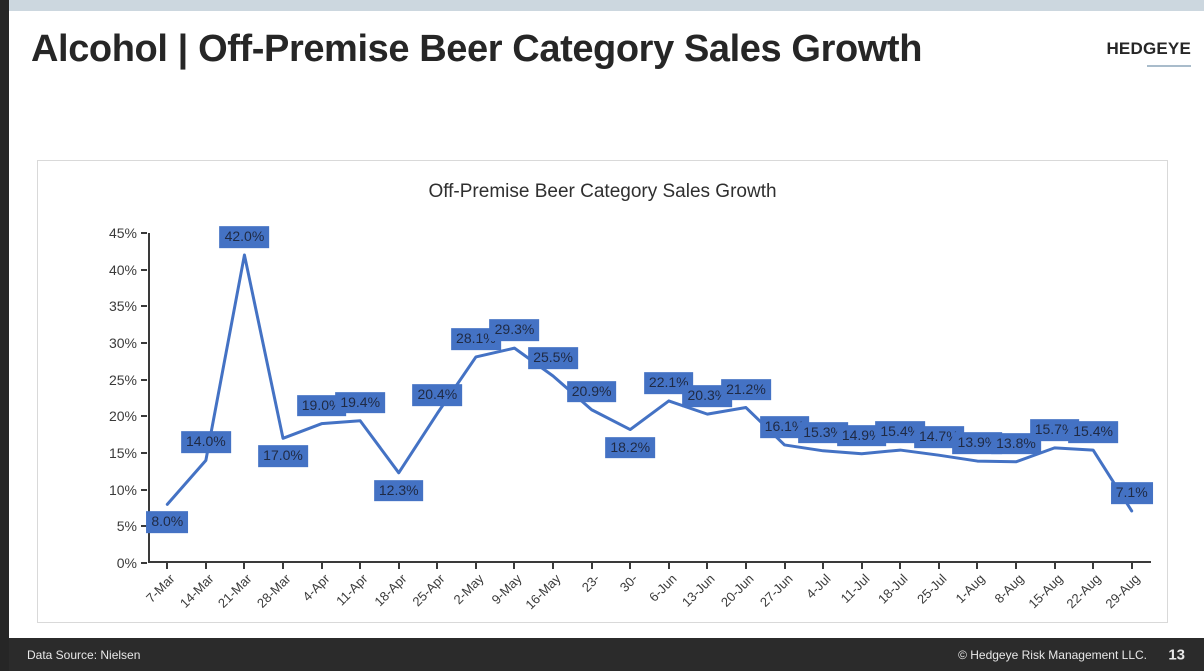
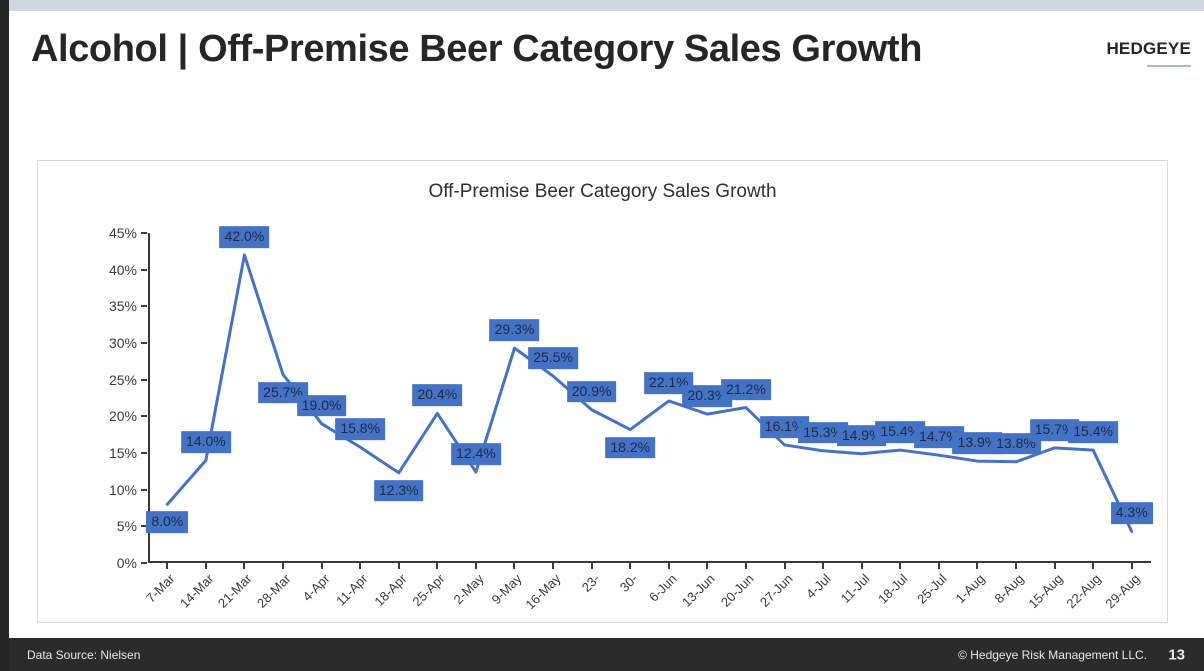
28-Mar: 17.0% -> 25.7%
11-Apr: 19.4% -> 15.8%
2-May: 28.1% -> 12.4%
29-Aug: 7.1% -> 4.3%
